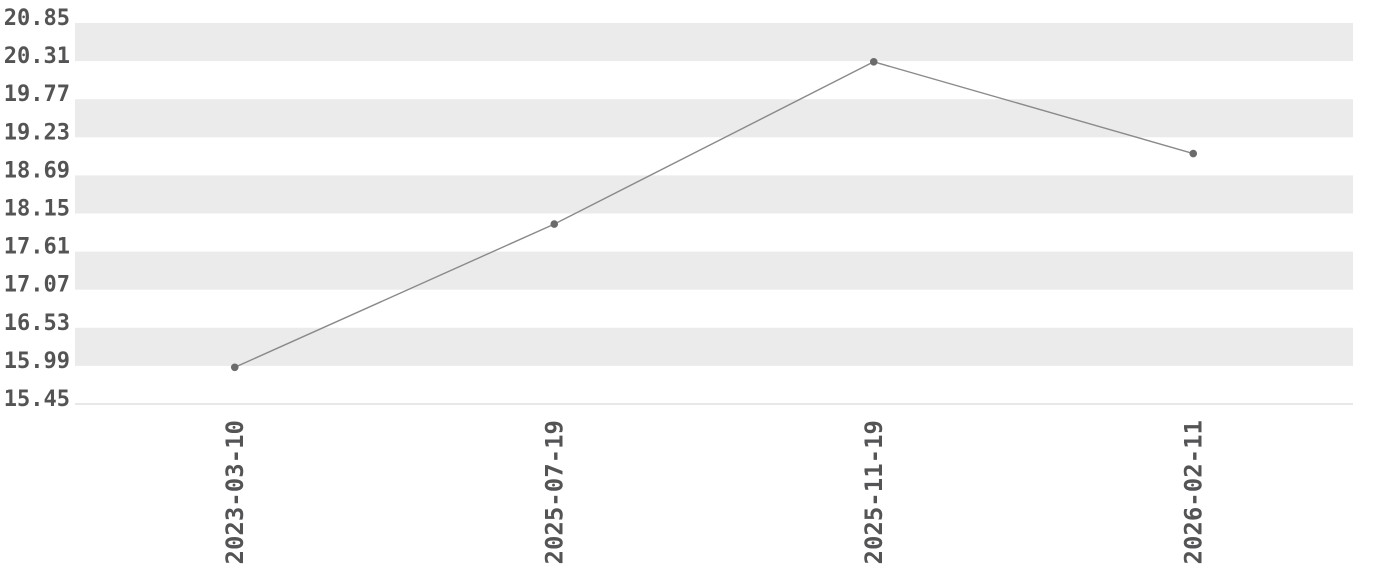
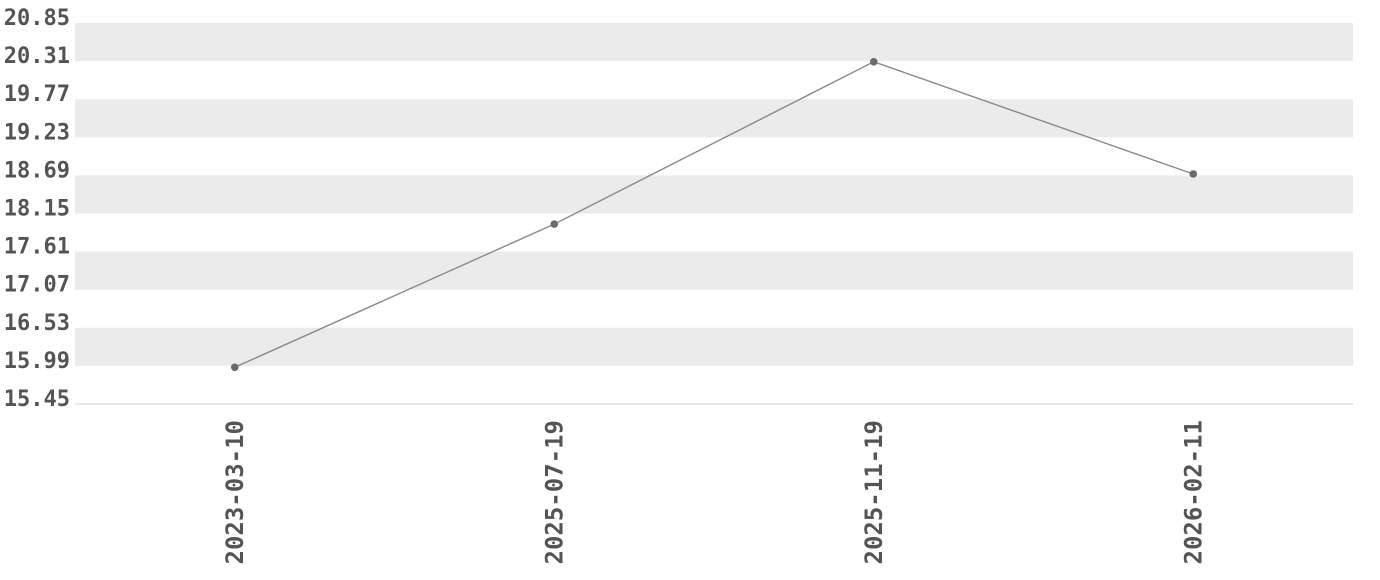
2026-02-11: 19.0 -> 18.7
